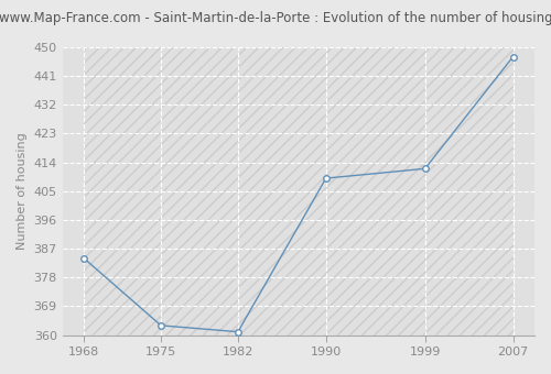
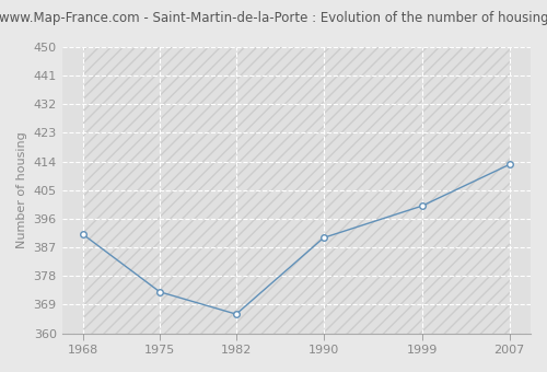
1968: 384 -> 391
1975: 363 -> 373
1982: 361 -> 366
1990: 409 -> 390
1999: 412 -> 400
2007: 447 -> 413
